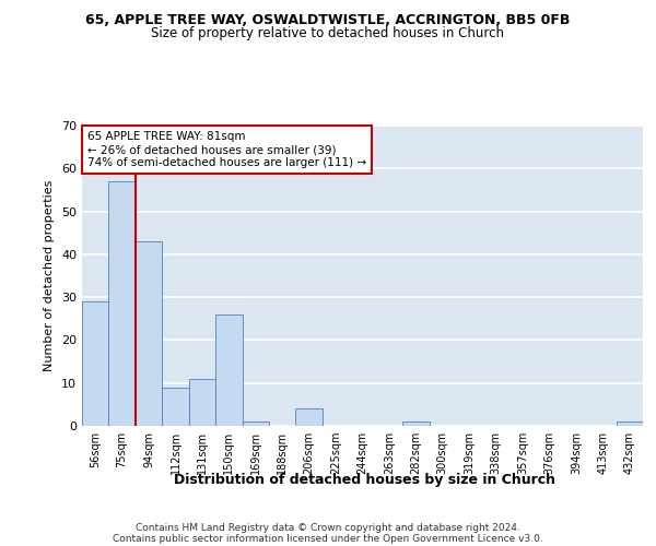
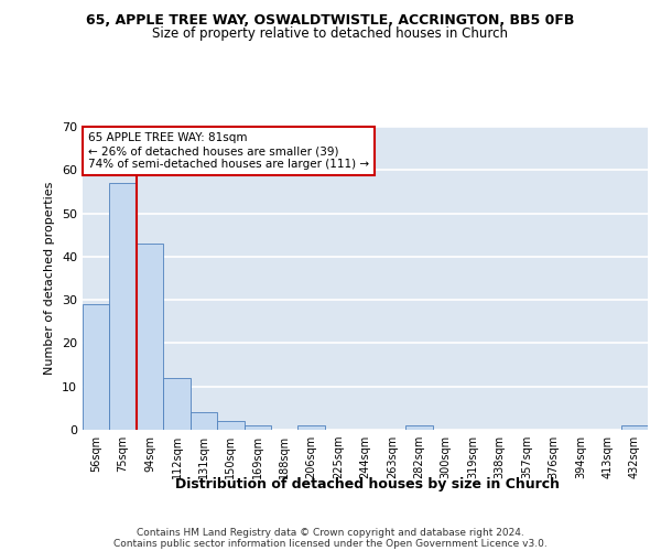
112sqm: 9 -> 12
131sqm: 11 -> 4
150sqm: 26 -> 2
206sqm: 4 -> 1
